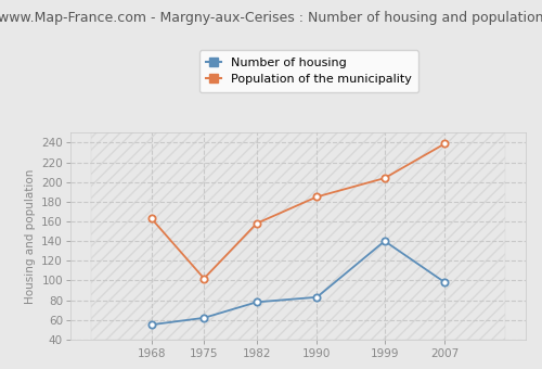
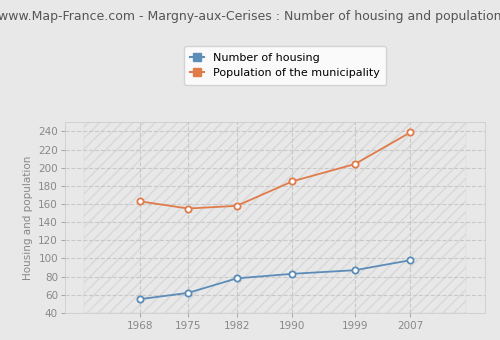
Population of the municipality/1975: 102 -> 155
Number of housing/1999: 140 -> 87
